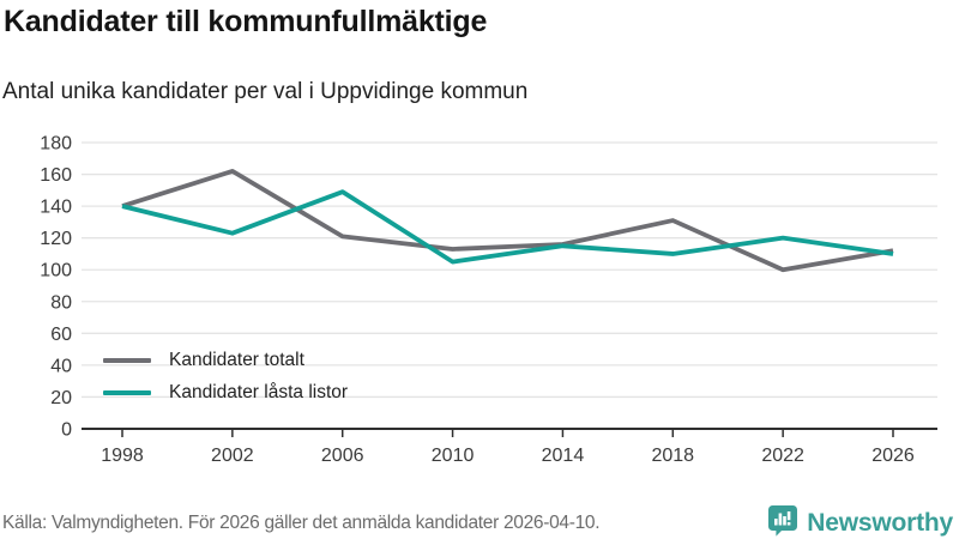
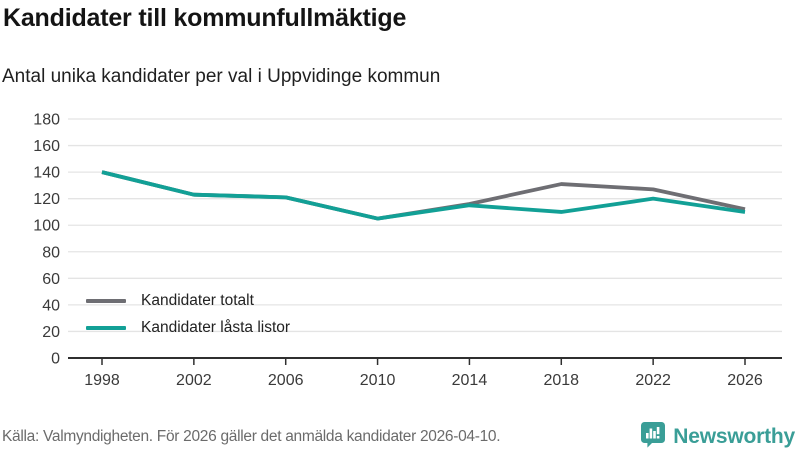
Kandidater totalt/2002: 162 -> 123
Kandidater låsta listor/2006: 149 -> 121
Kandidater totalt/2010: 113 -> 105
Kandidater totalt/2022: 100 -> 127
